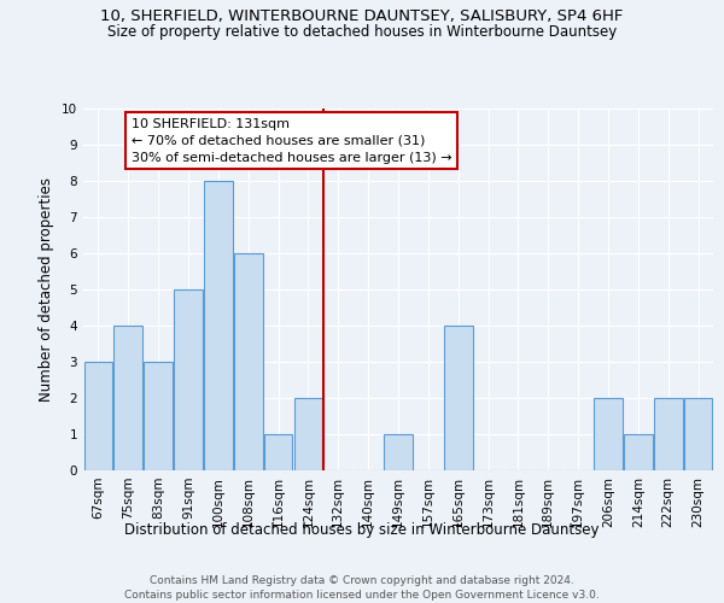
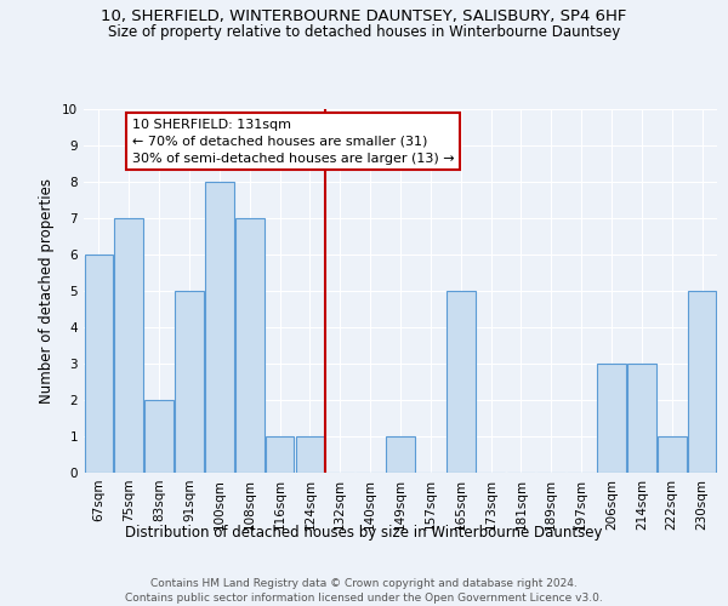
67sqm: 3 -> 6
75sqm: 4 -> 7
83sqm: 3 -> 2
108sqm: 6 -> 7
124sqm: 2 -> 1
165sqm: 4 -> 5
206sqm: 2 -> 3
214sqm: 1 -> 3
222sqm: 2 -> 1
230sqm: 2 -> 5
